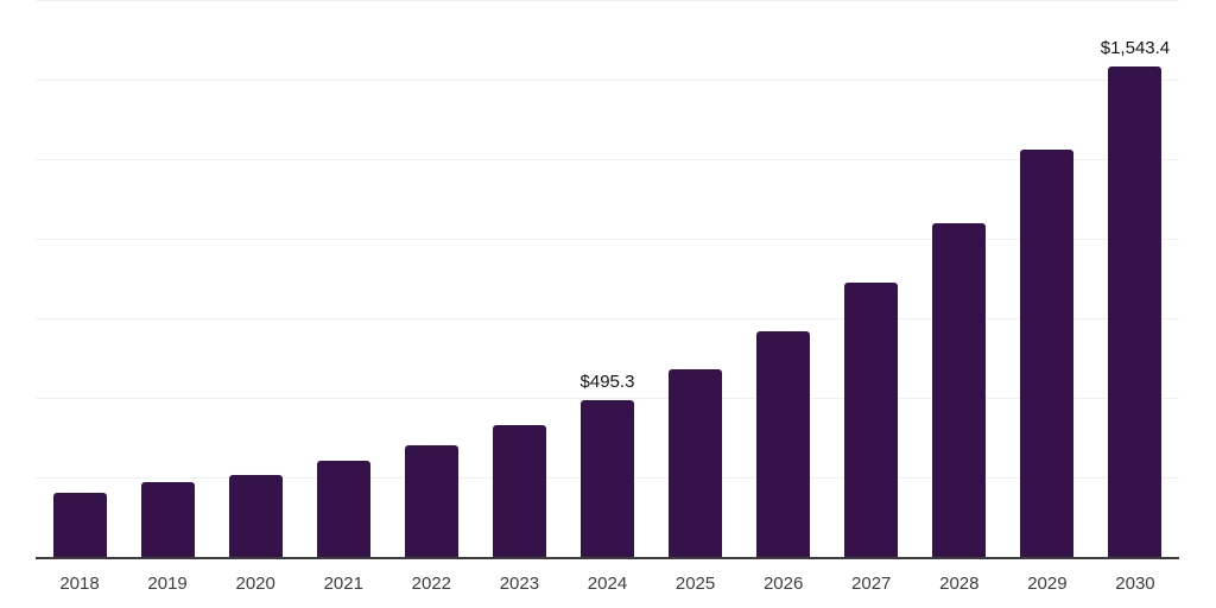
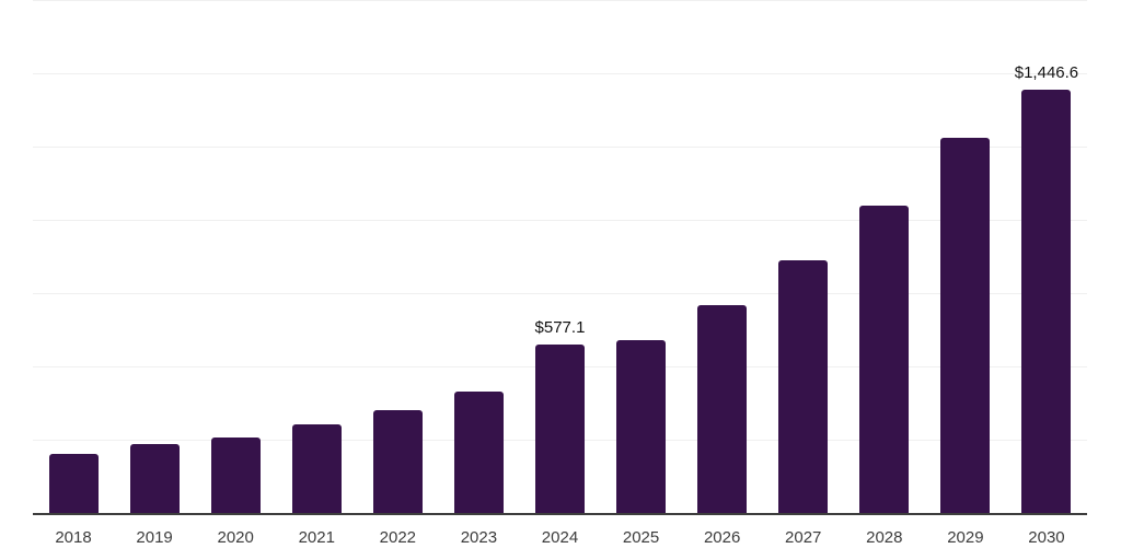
2024: $495.3 -> $577.1
2030: $1,543.4 -> $1,446.6
